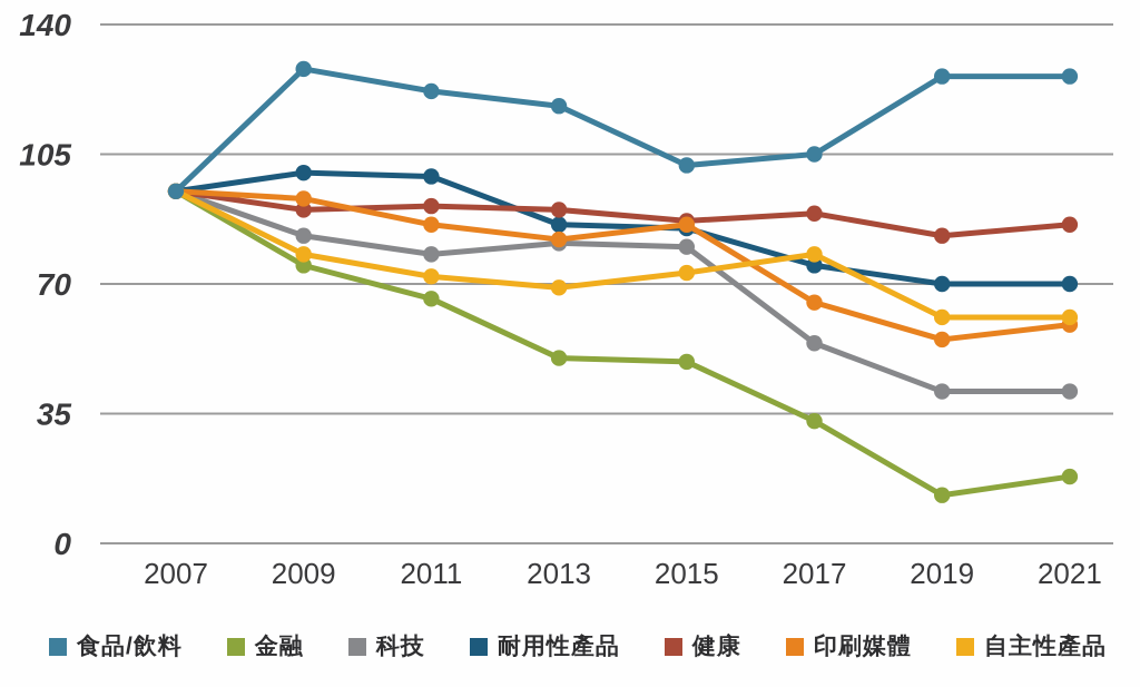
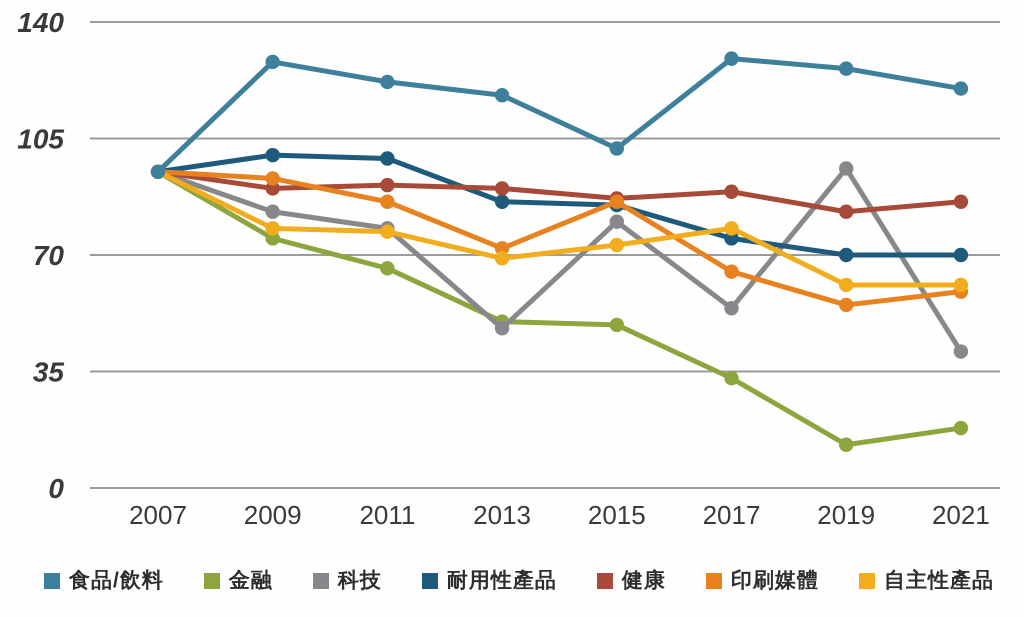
自主性產品/2011: 72 -> 77
科技/2013: 81 -> 48
印刷媒體/2013: 82 -> 72
食品/飲料/2017: 105 -> 129
科技/2019: 41 -> 96
食品/飲料/2021: 126 -> 120
